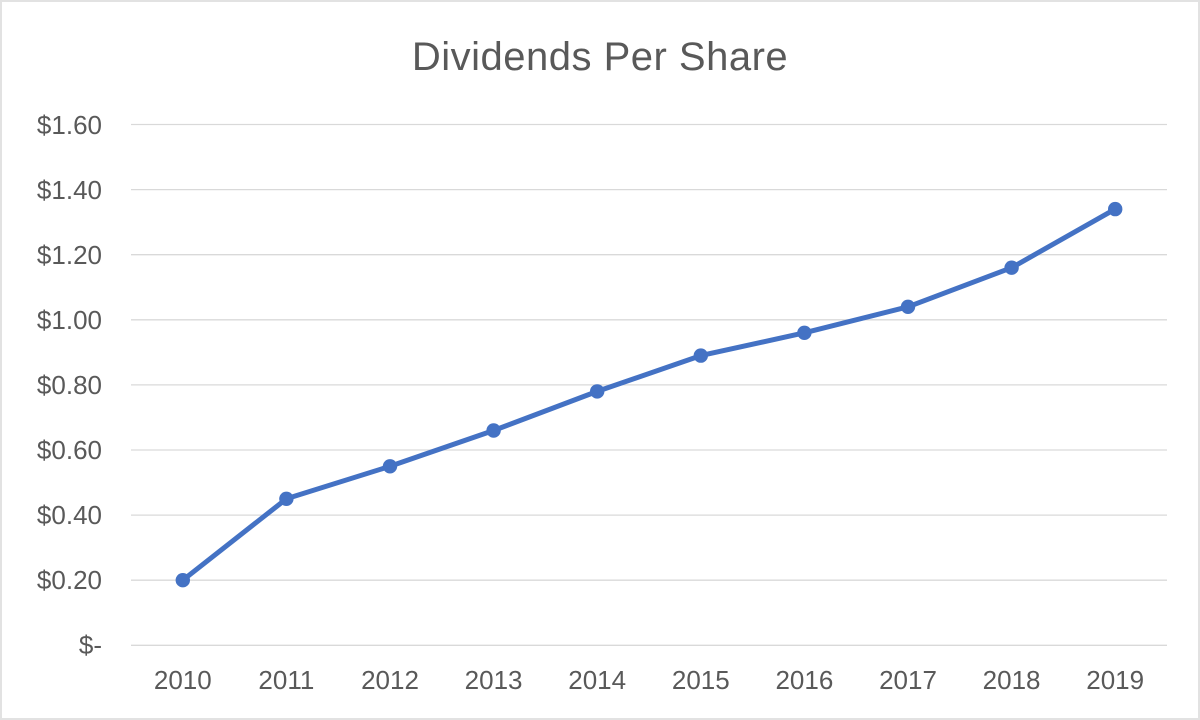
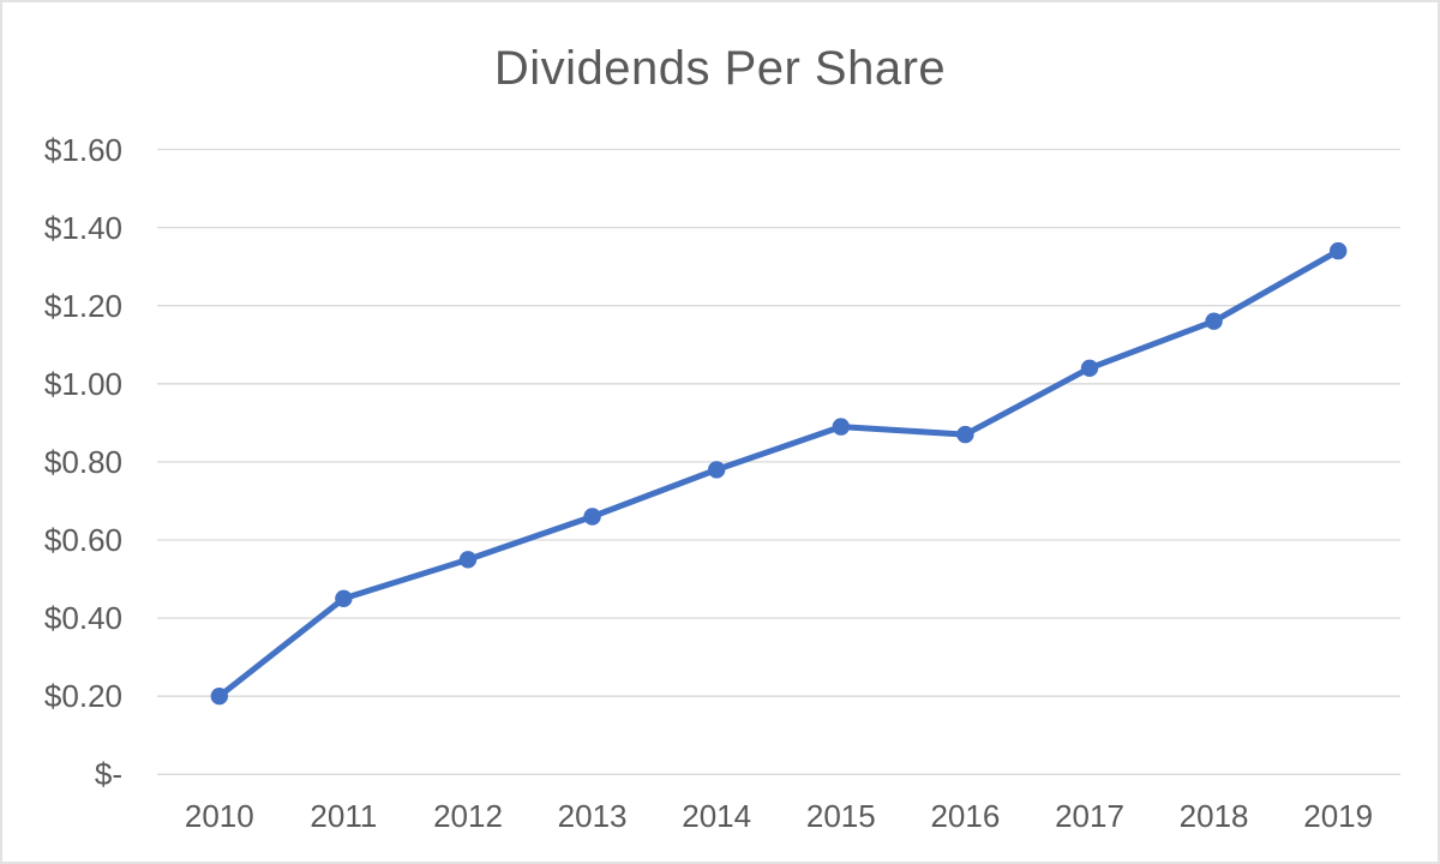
2016: $0.96 -> $0.87
